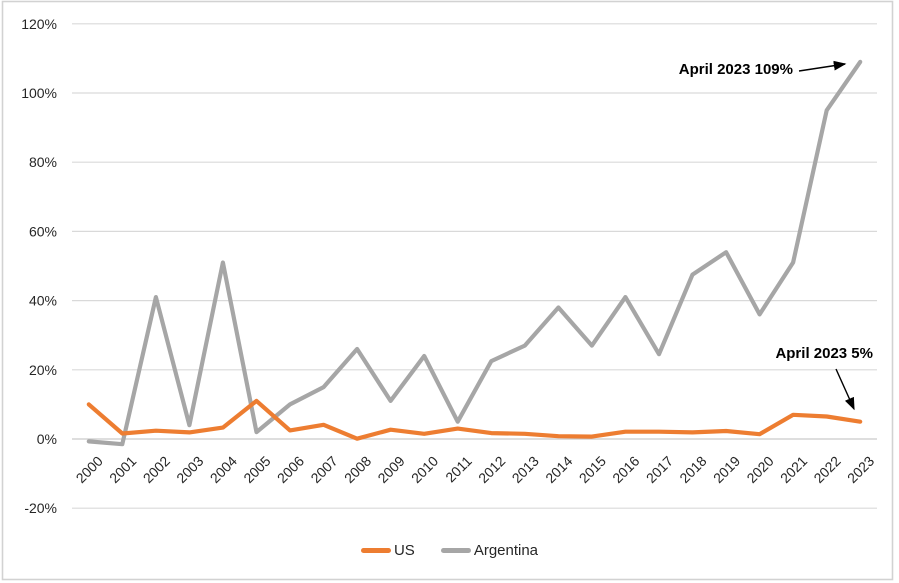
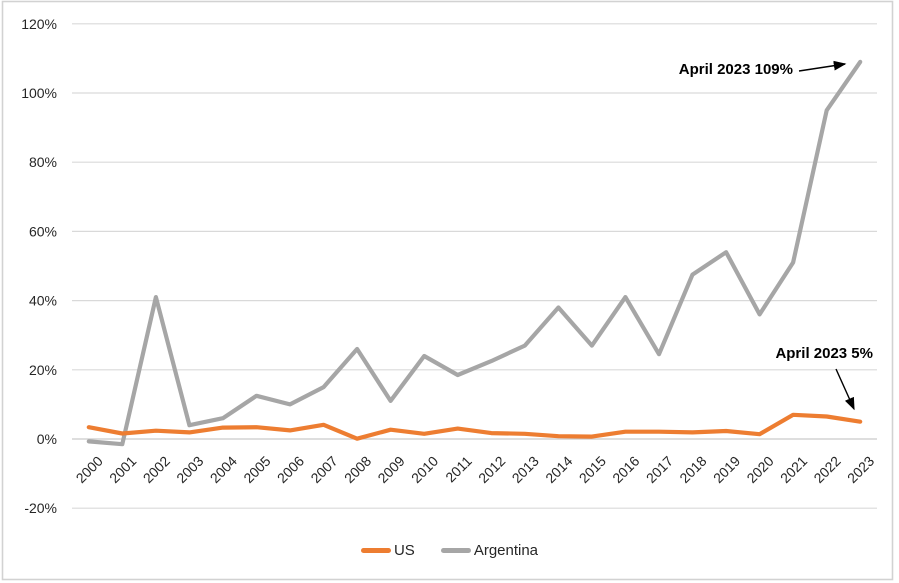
US/2000: 10% -> 3%
Argentina/2004: 51% -> 6%
US/2005: 11% -> 3%
Argentina/2005: 2% -> 12%
Argentina/2011: 5% -> 18%
